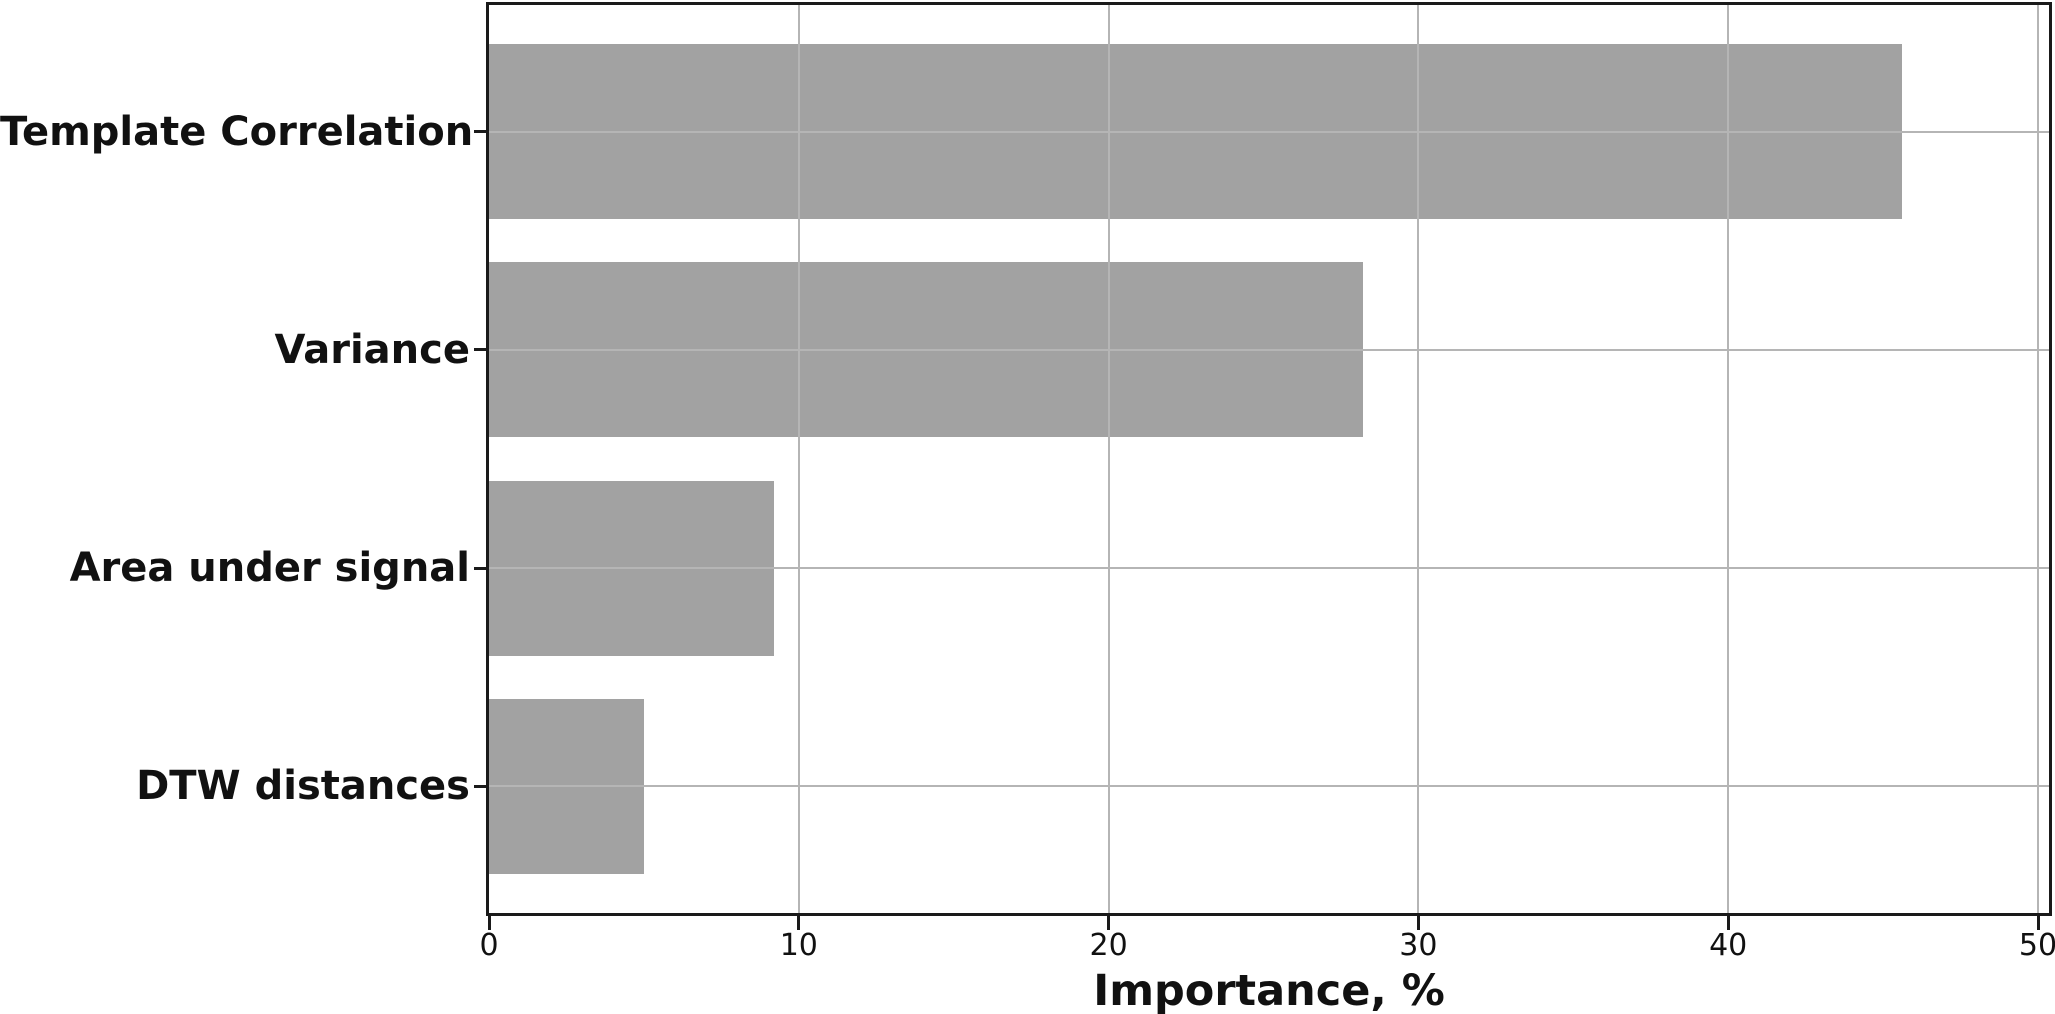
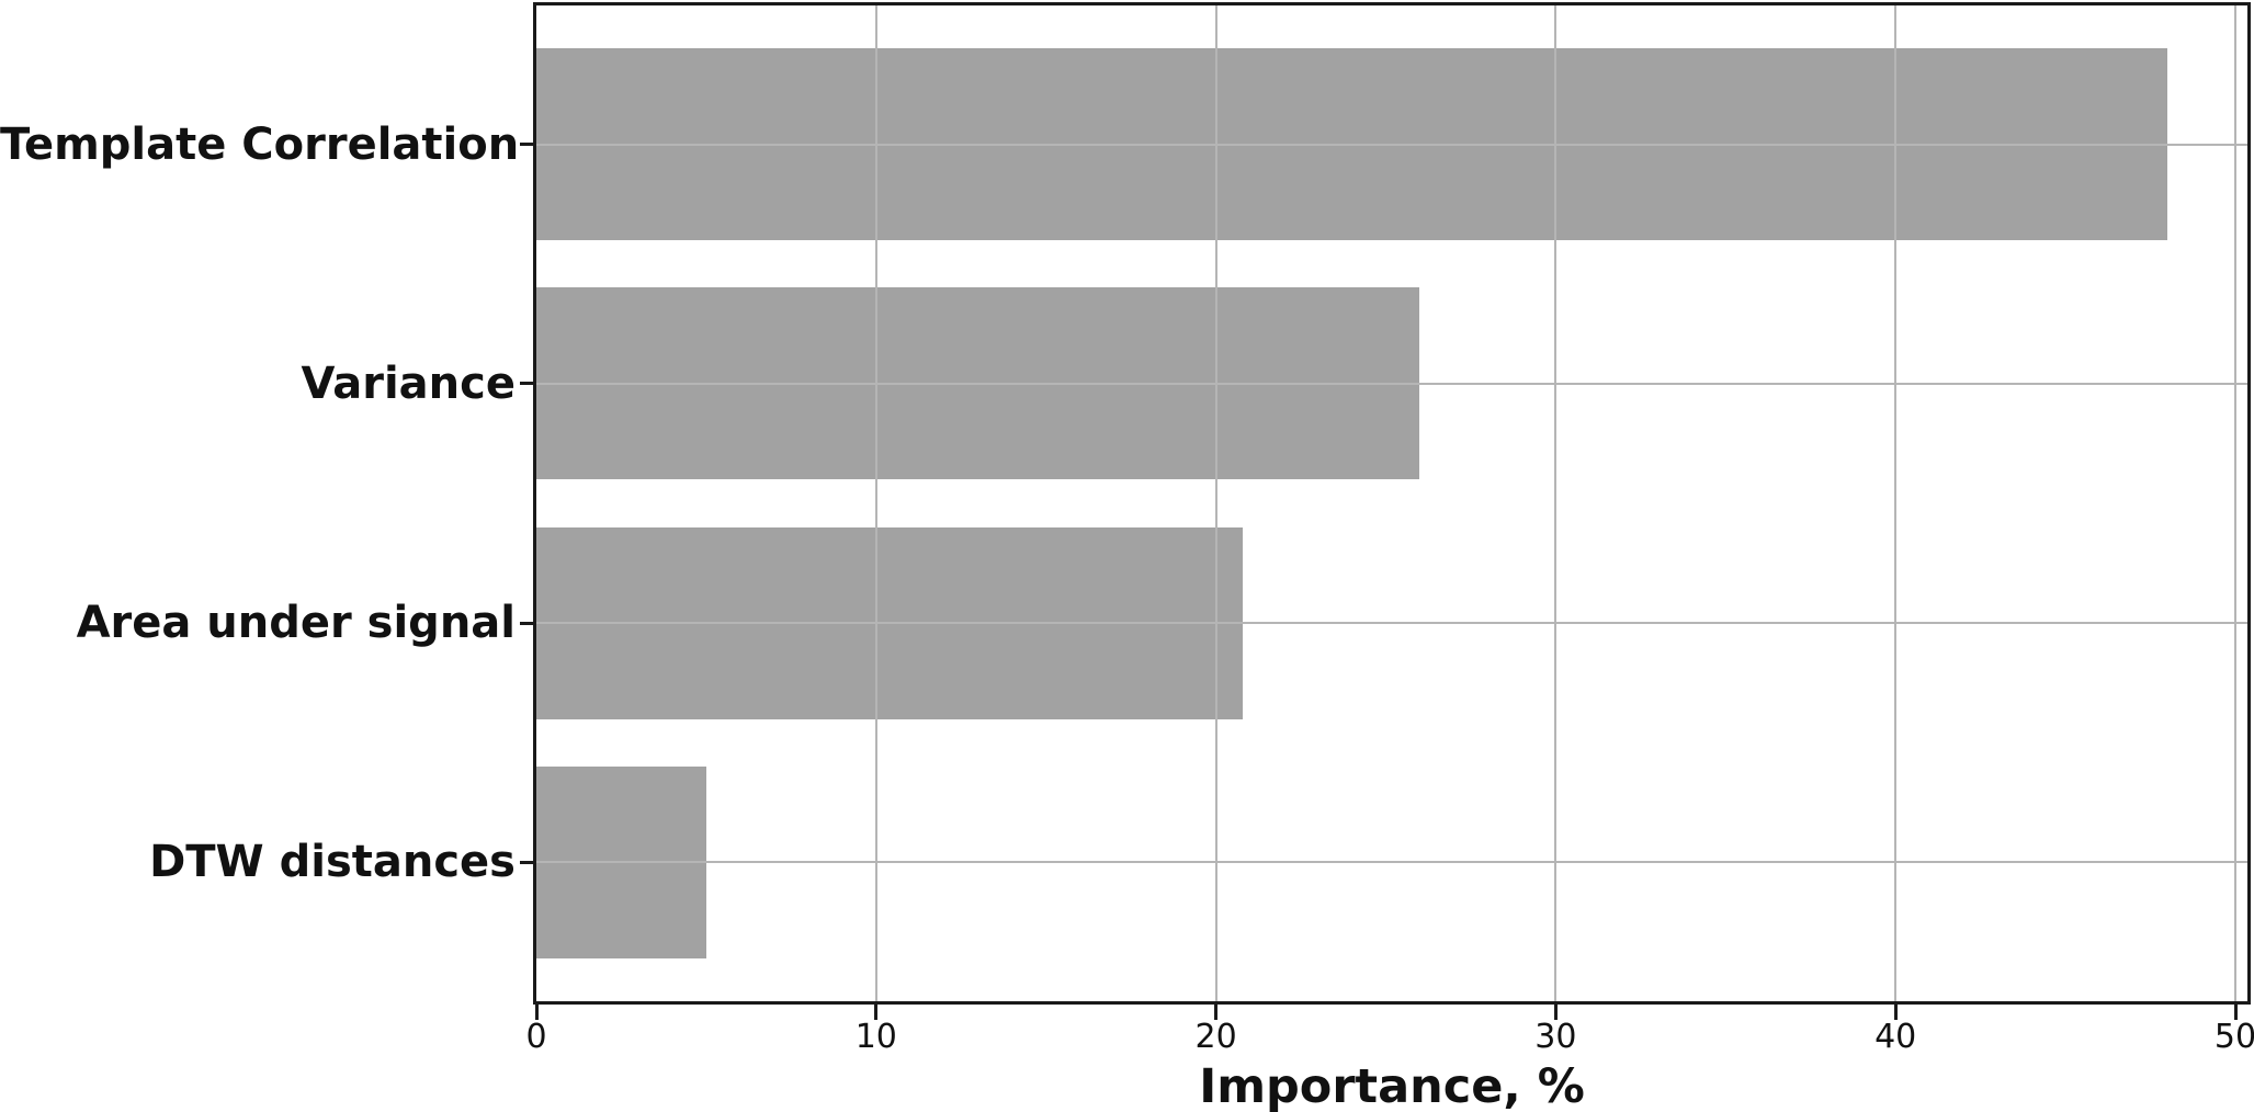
Template Correlation: 45.6 -> 48.0
Variance: 28.2 -> 26.0
Area under signal: 9.2 -> 20.8
